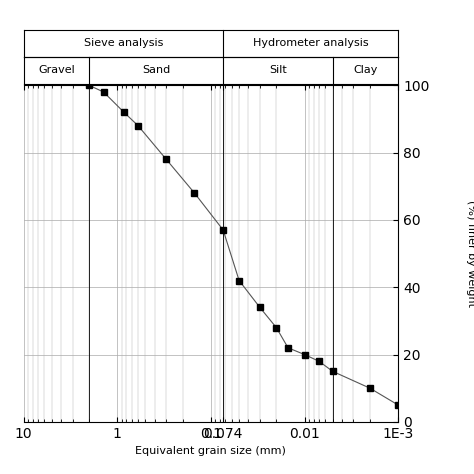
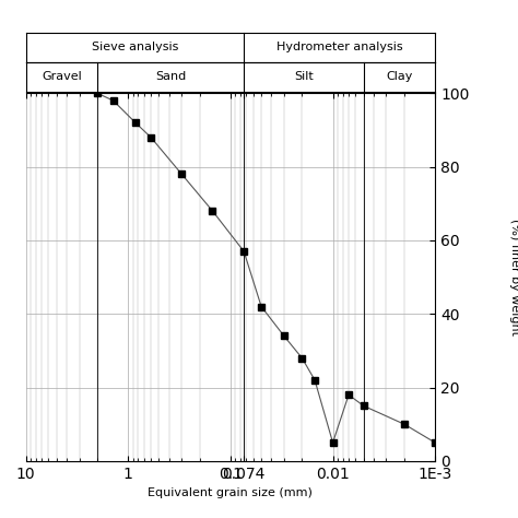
0.01: 20 -> 5
